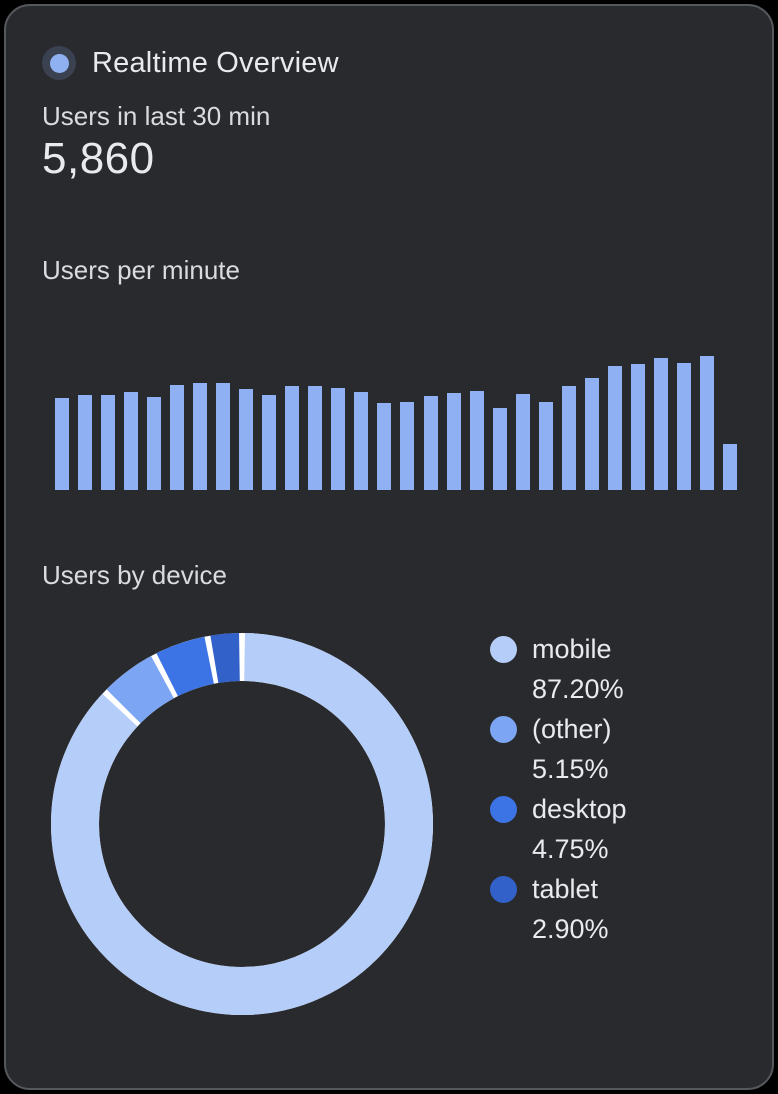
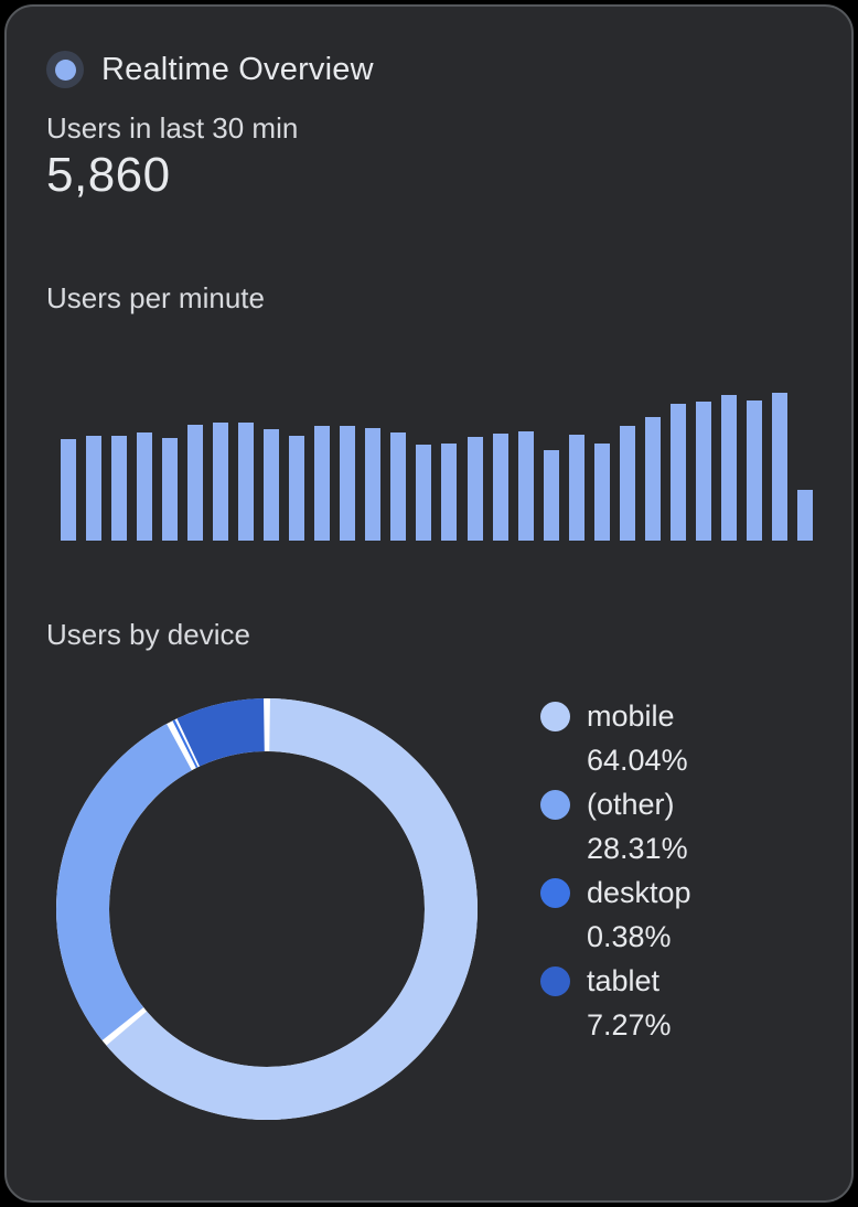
Users by device/mobile: 87.20% -> 64.04%
Users by device/(other): 5.15% -> 28.31%
Users by device/desktop: 4.75% -> 0.38%
Users by device/tablet: 2.90% -> 7.27%
